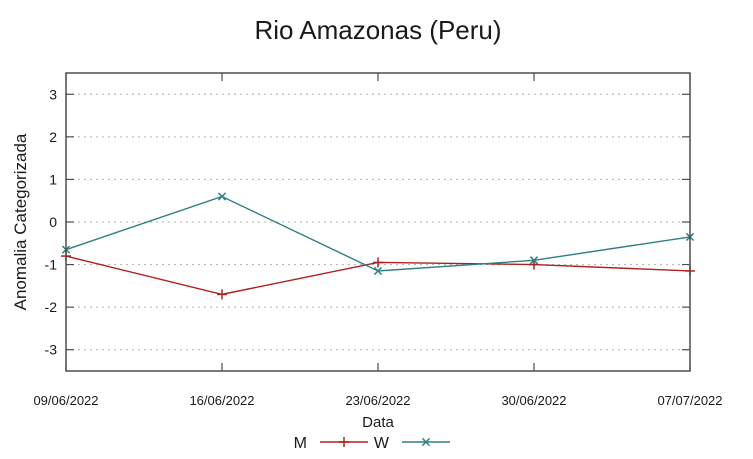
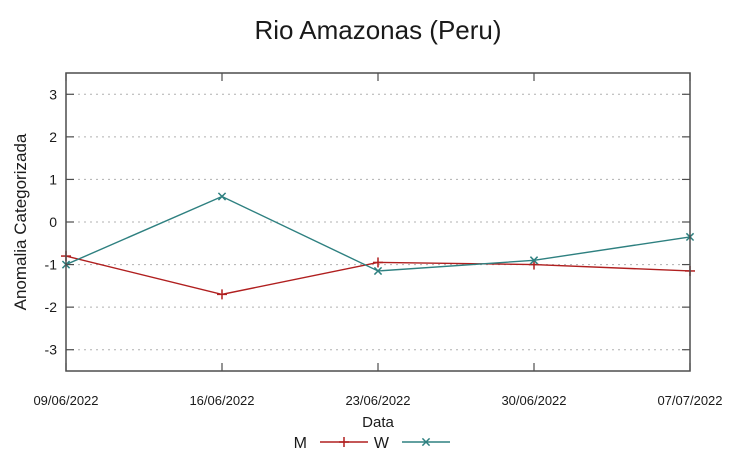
W/09/06/2022: -0.7 -> -1.0
